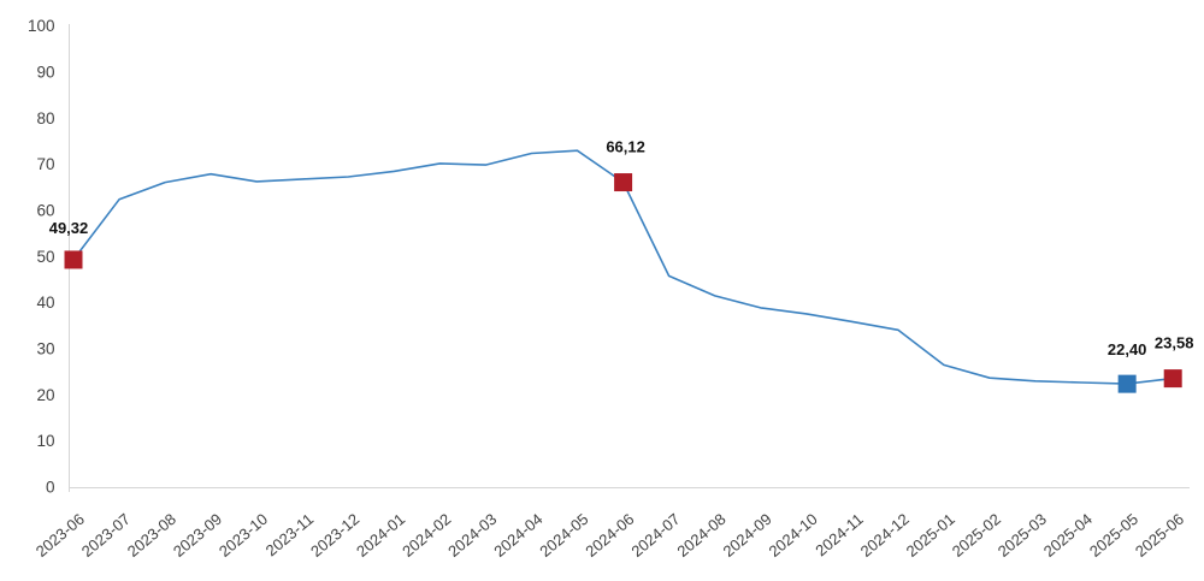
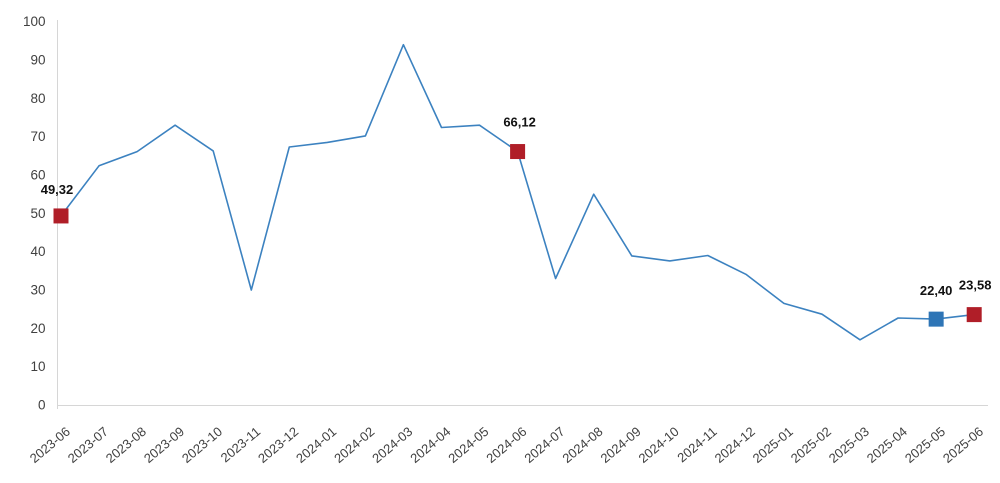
2023-09: 68 -> 73
2023-11: 67 -> 30
2024-03: 70 -> 94
2024-07: 46 -> 33
2024-08: 42 -> 55
2024-11: 36 -> 39
2025-03: 23 -> 17
